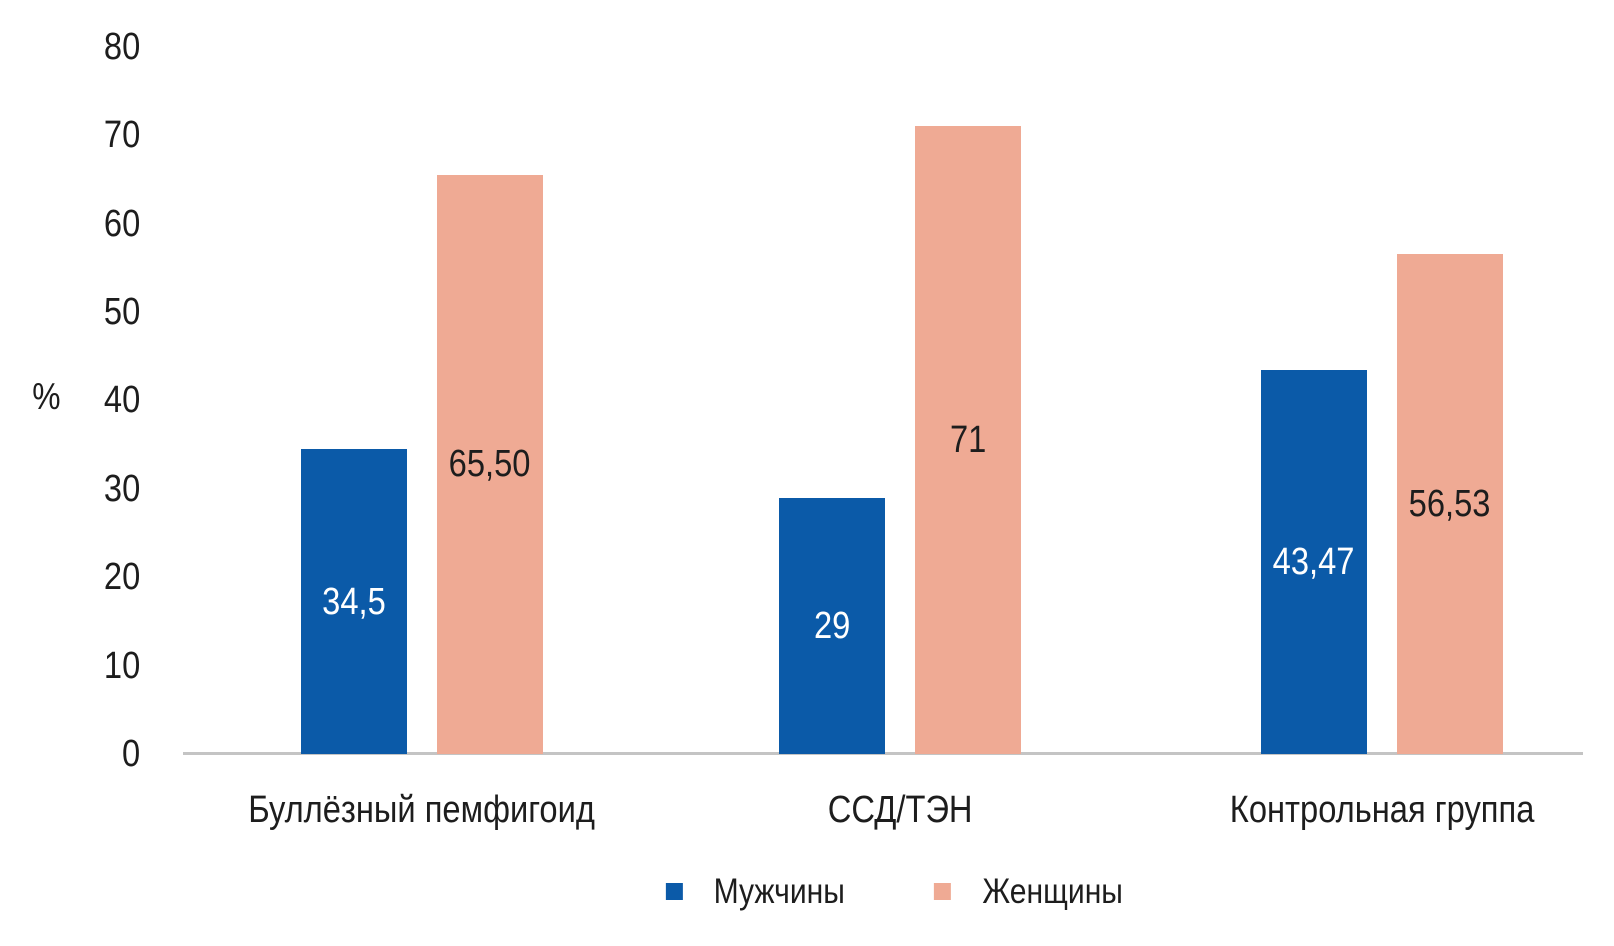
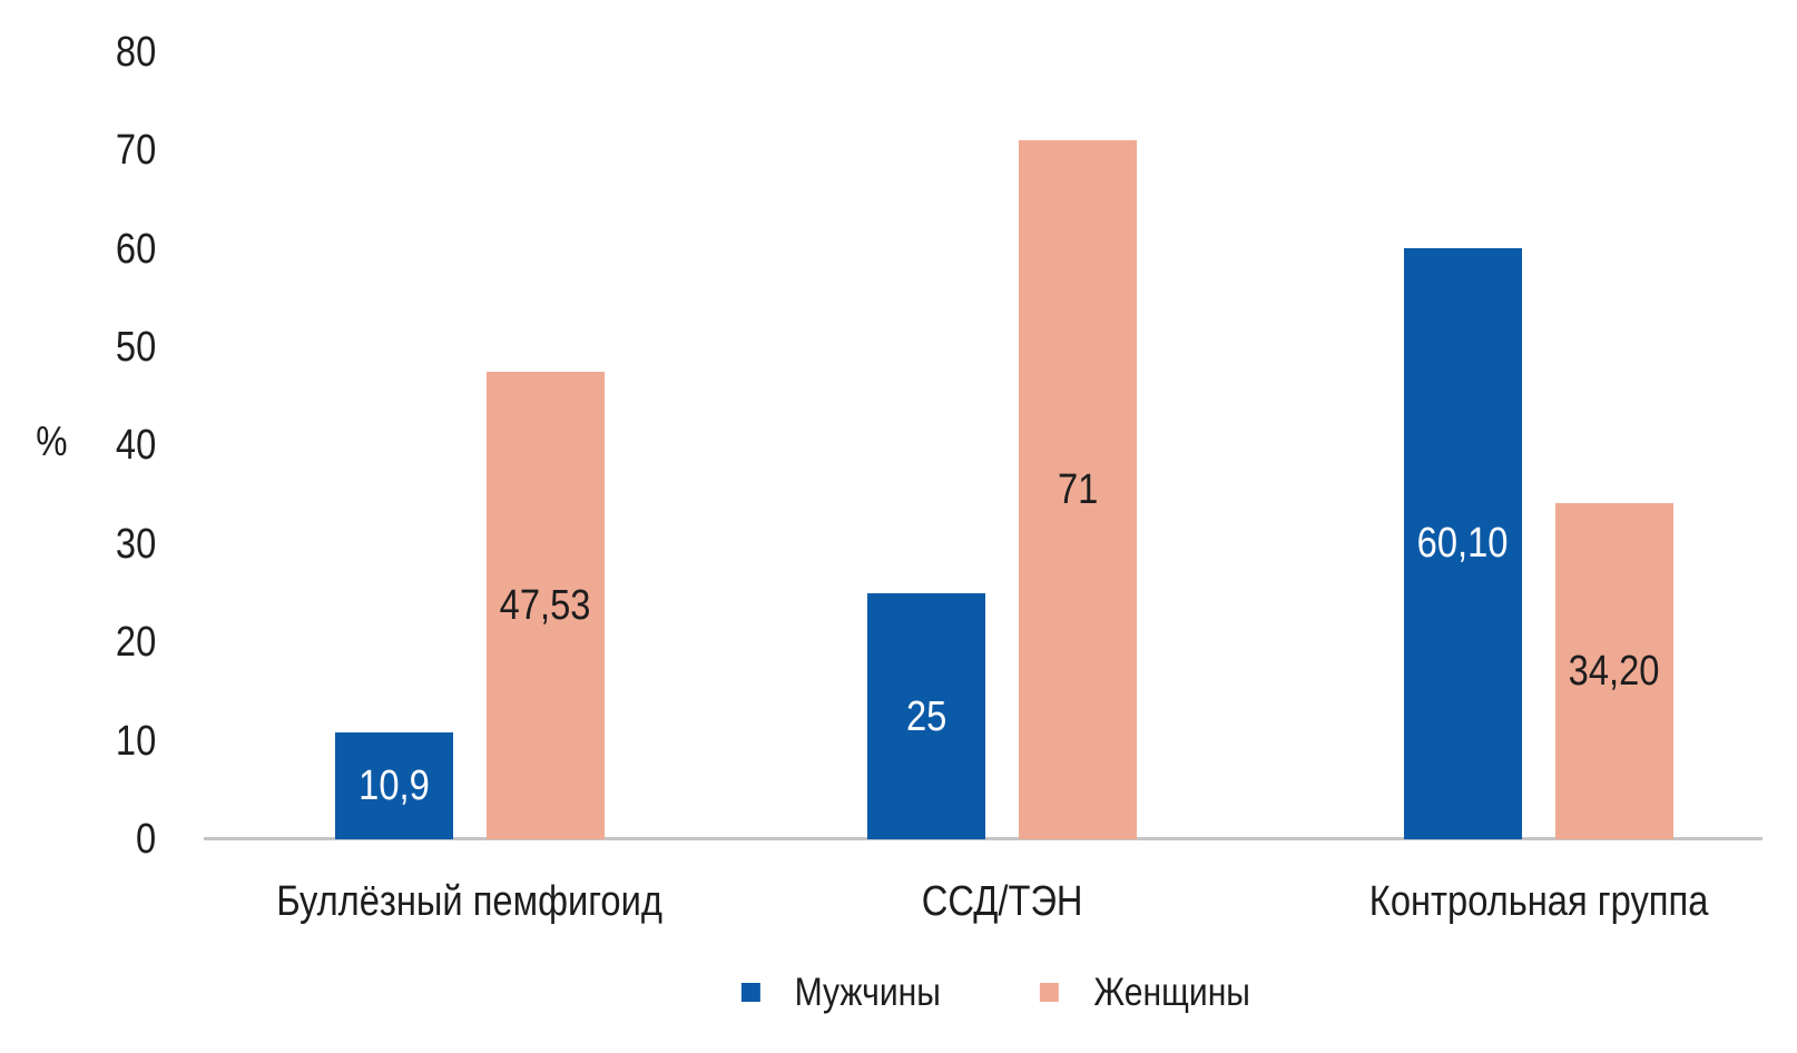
Мужчины/Буллёзный пемфигоид: 34,5 -> 10,9
Женщины/Буллёзный пемфигоид: 65,50 -> 47,53
Мужчины/ССД/ТЭН: 29 -> 25
Мужчины/Контрольная группа: 43,47 -> 60,10
Женщины/Контрольная группа: 56,53 -> 34,20
